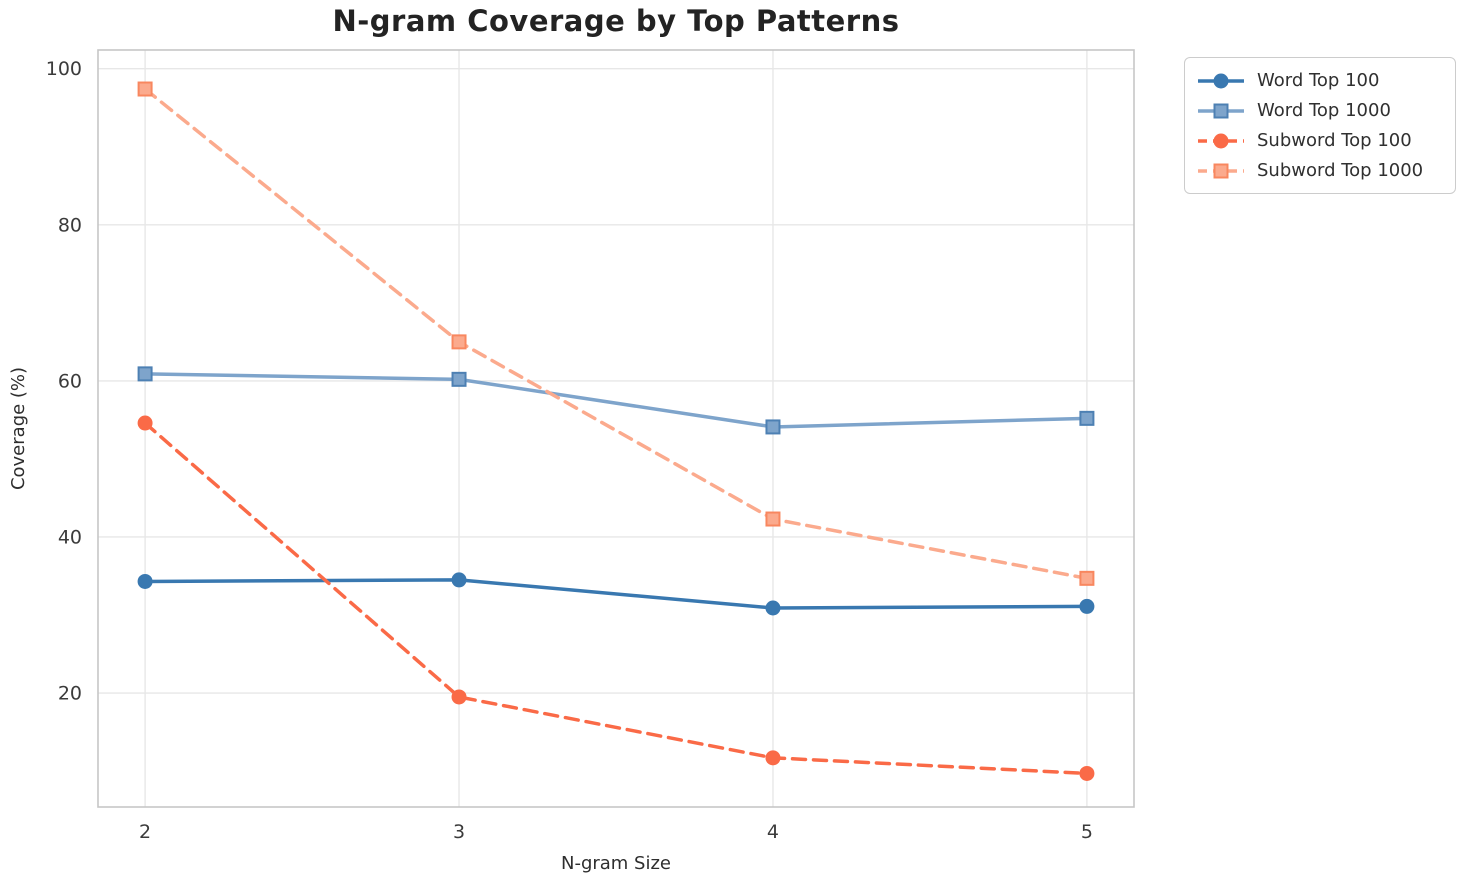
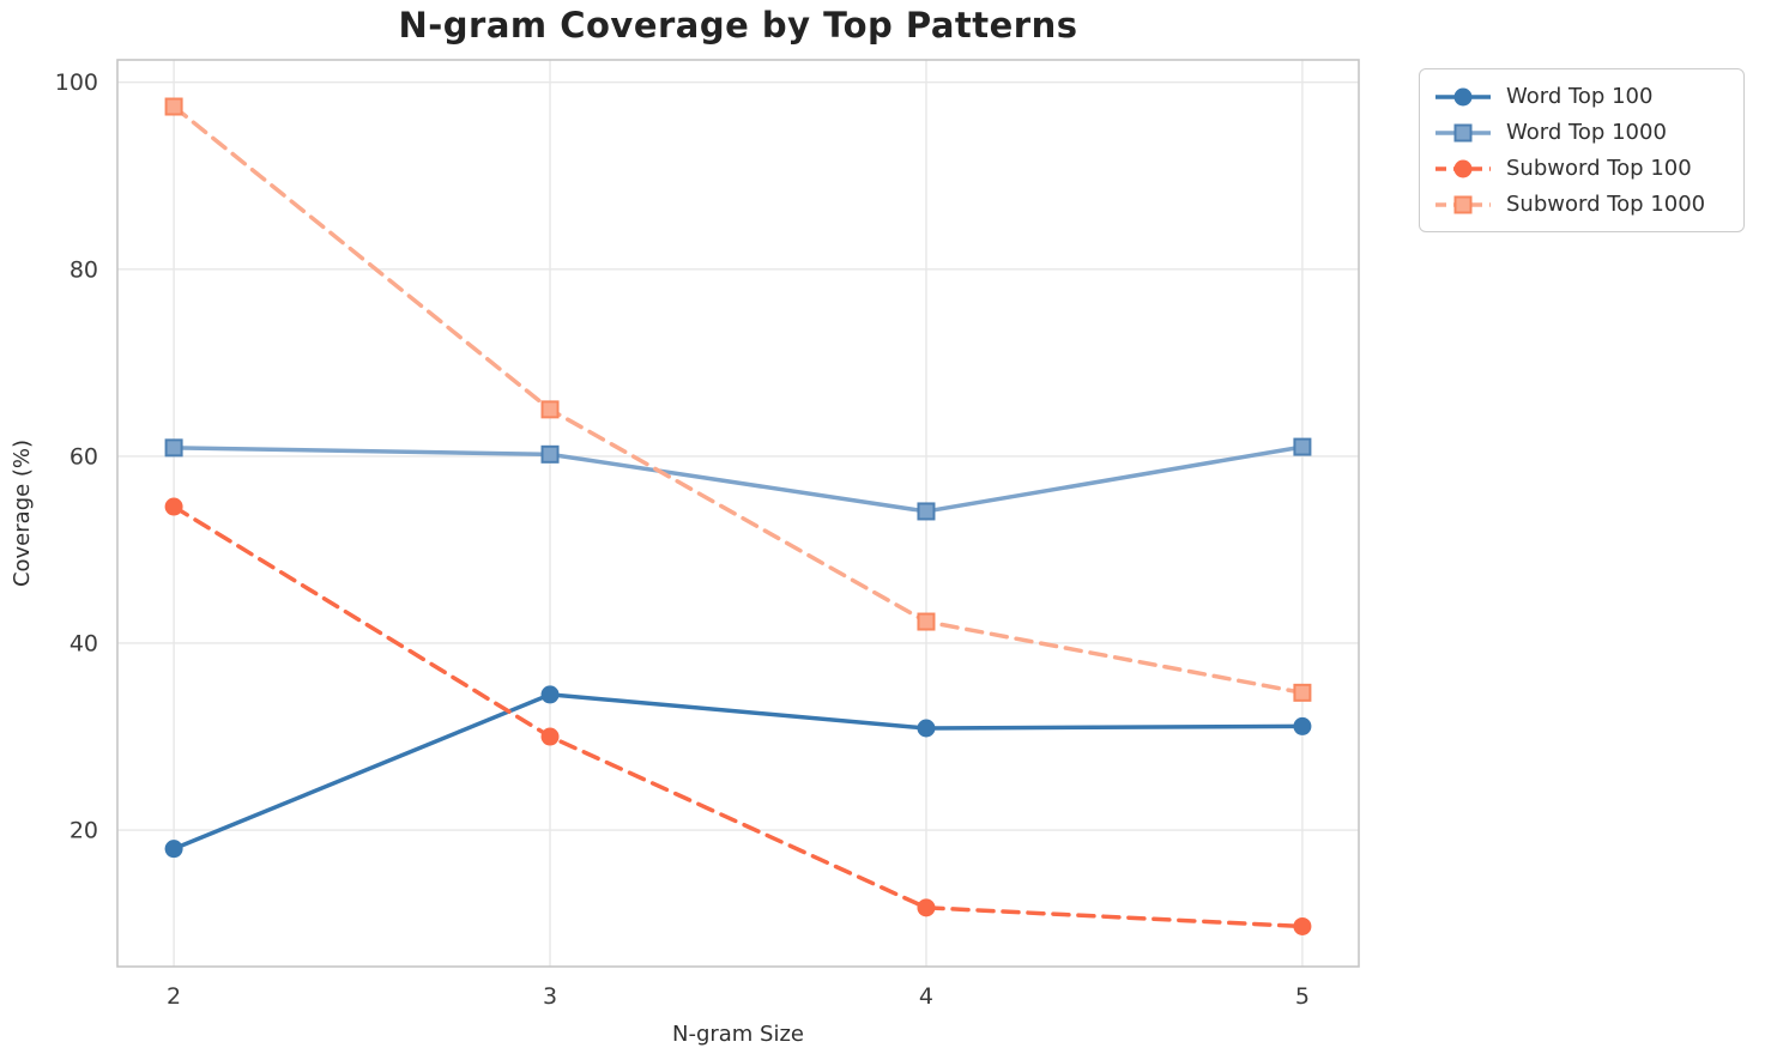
Word Top 100/2: 34 -> 18
Subword Top 100/3: 20 -> 30
Word Top 1000/5: 55 -> 61
